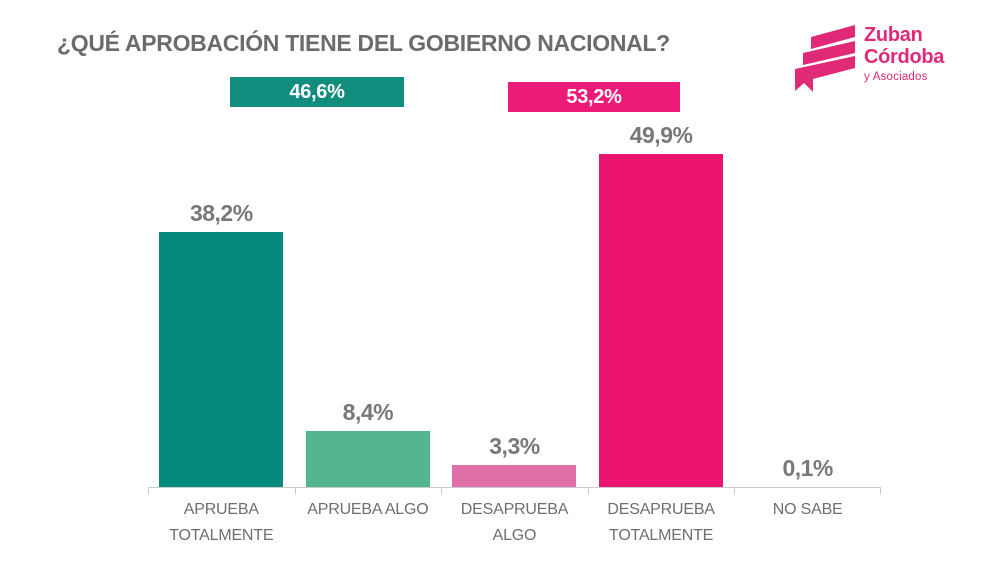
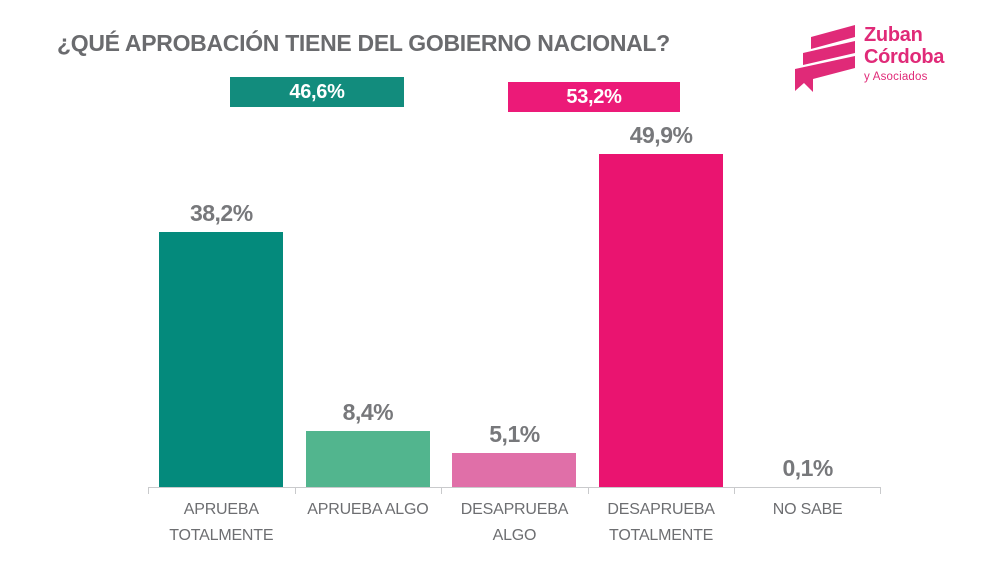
DESAPRUEBA ALGO: 3,3% -> 5,1%
